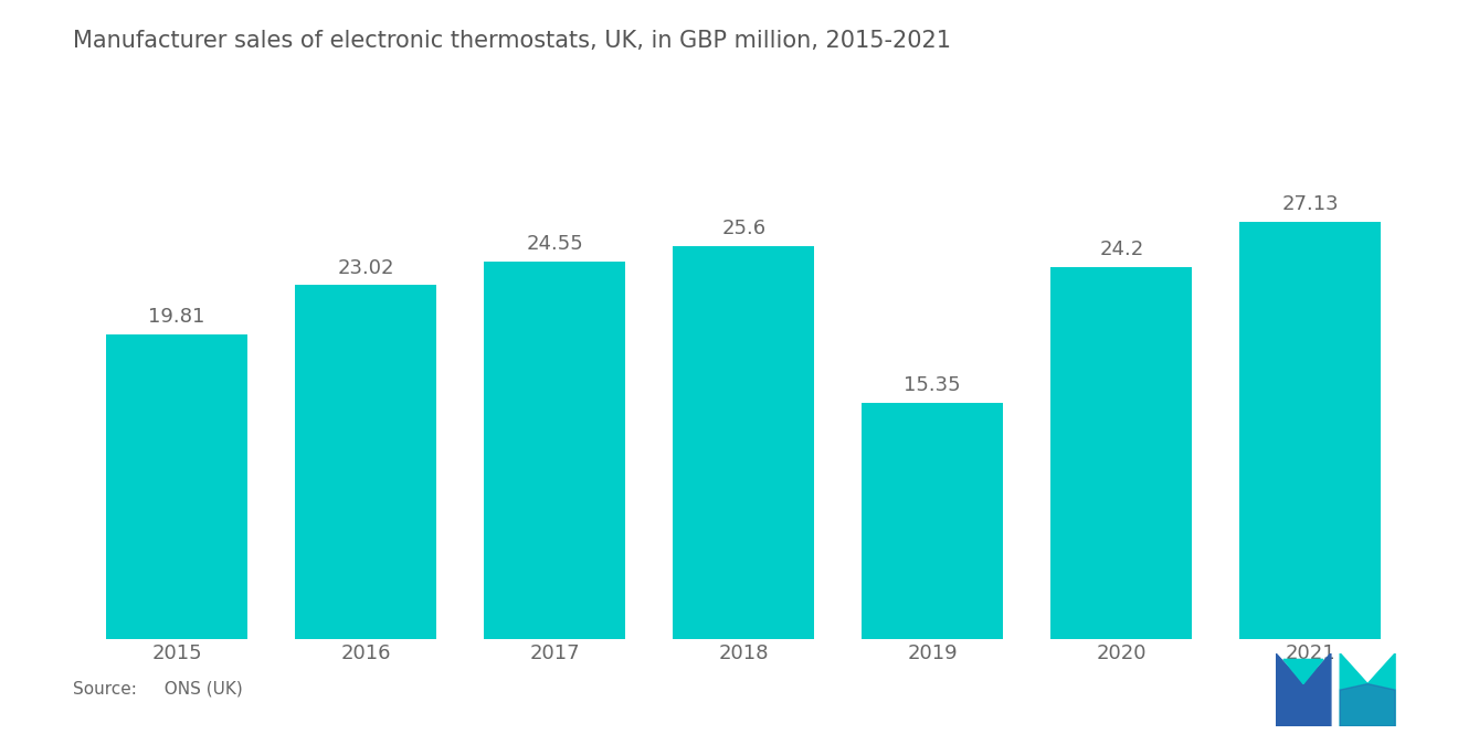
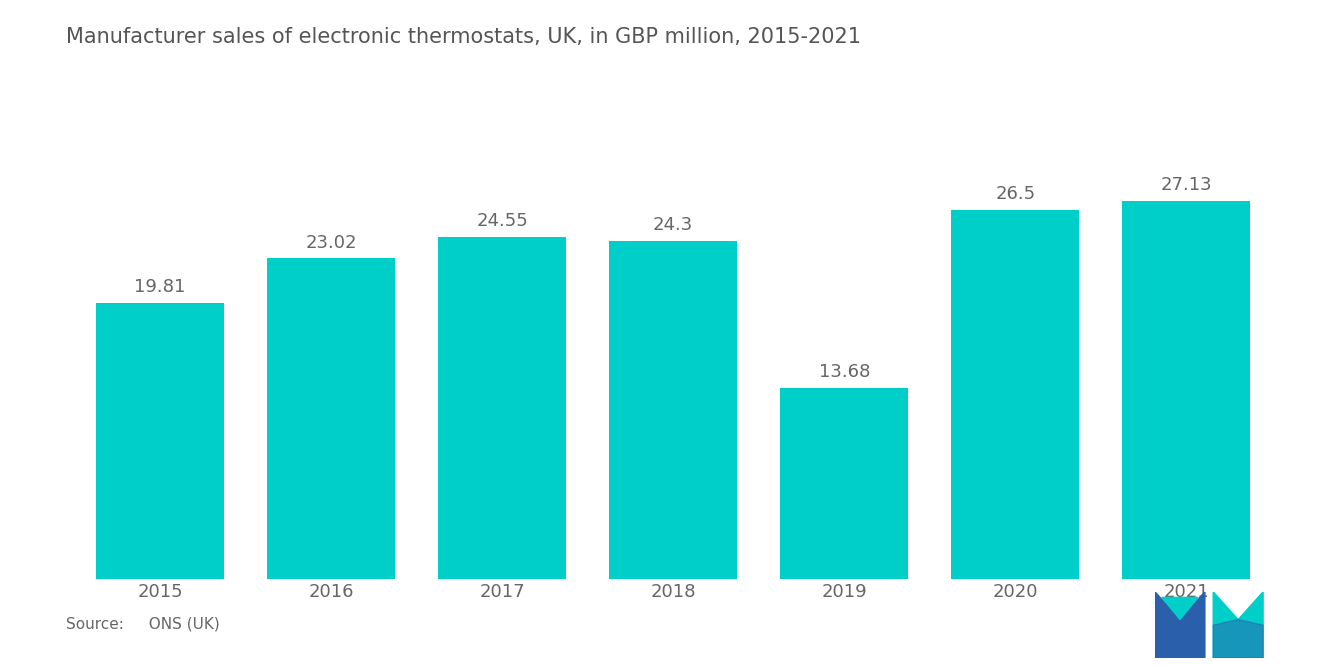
2018: 25.6 -> 24.3
2019: 15.35 -> 13.68
2020: 24.2 -> 26.5
